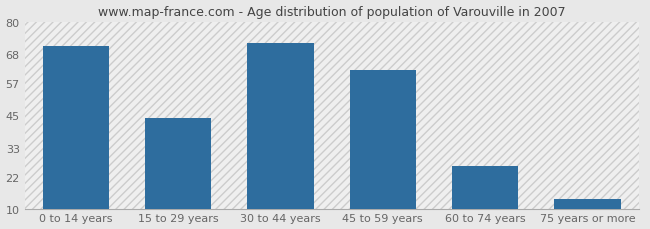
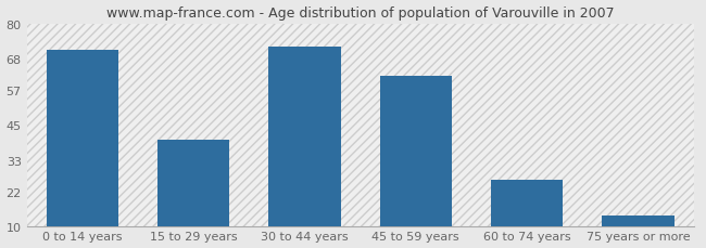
15 to 29 years: 44 -> 40
